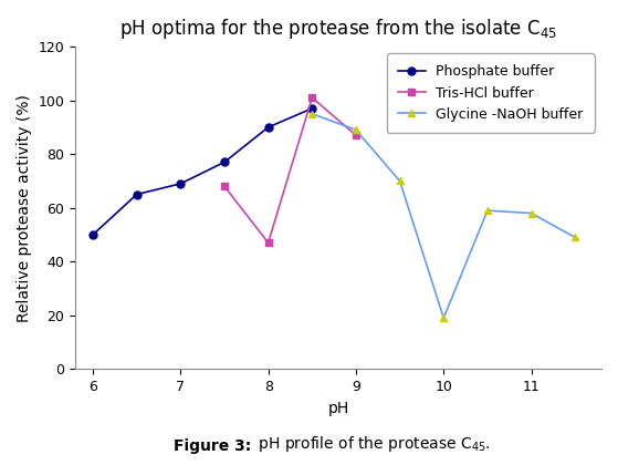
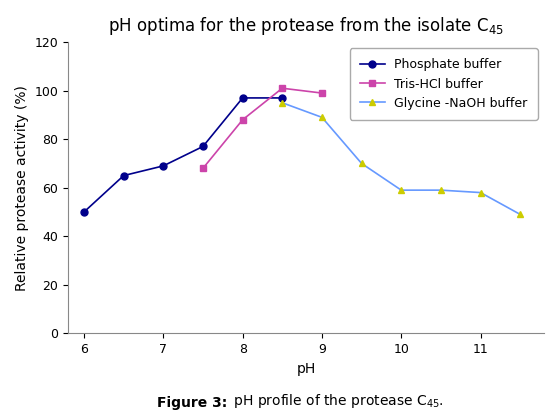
Phosphate buffer/8: 90 -> 97
Tris-HCl buffer/8: 47 -> 88
Tris-HCl buffer/9: 87 -> 99
Glycine -NaOH buffer/10: 19 -> 59
